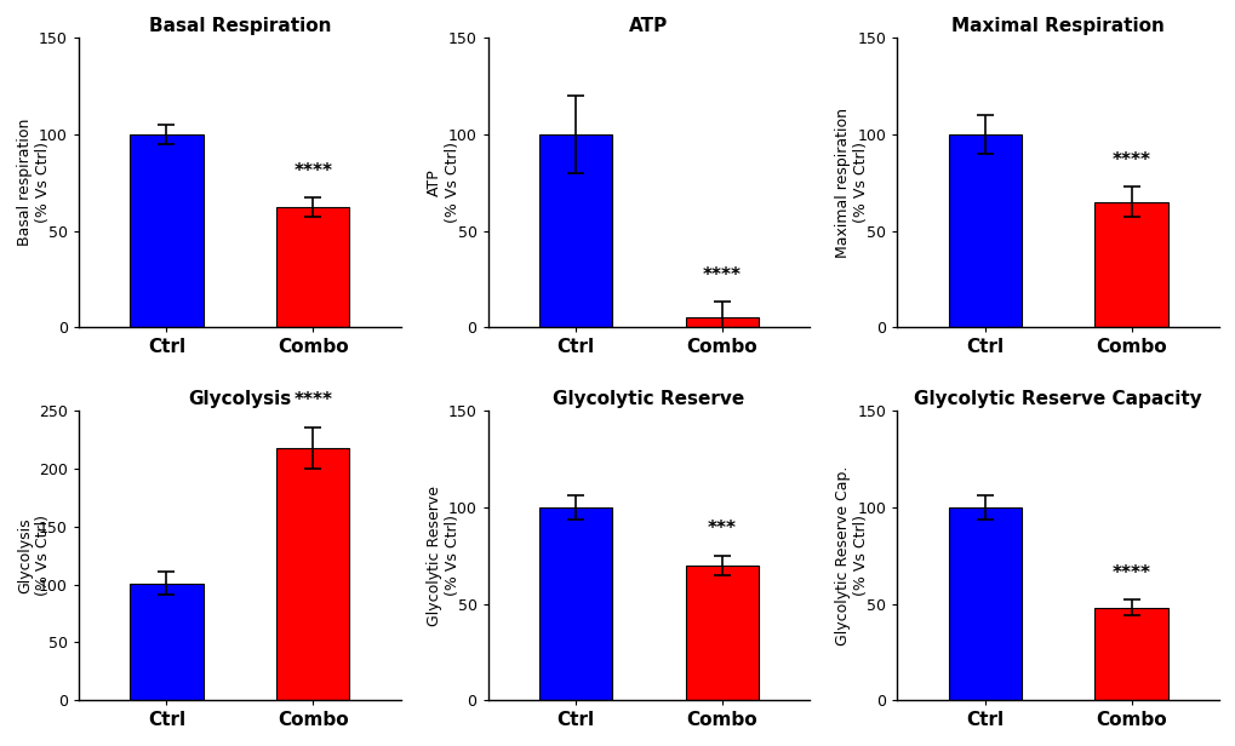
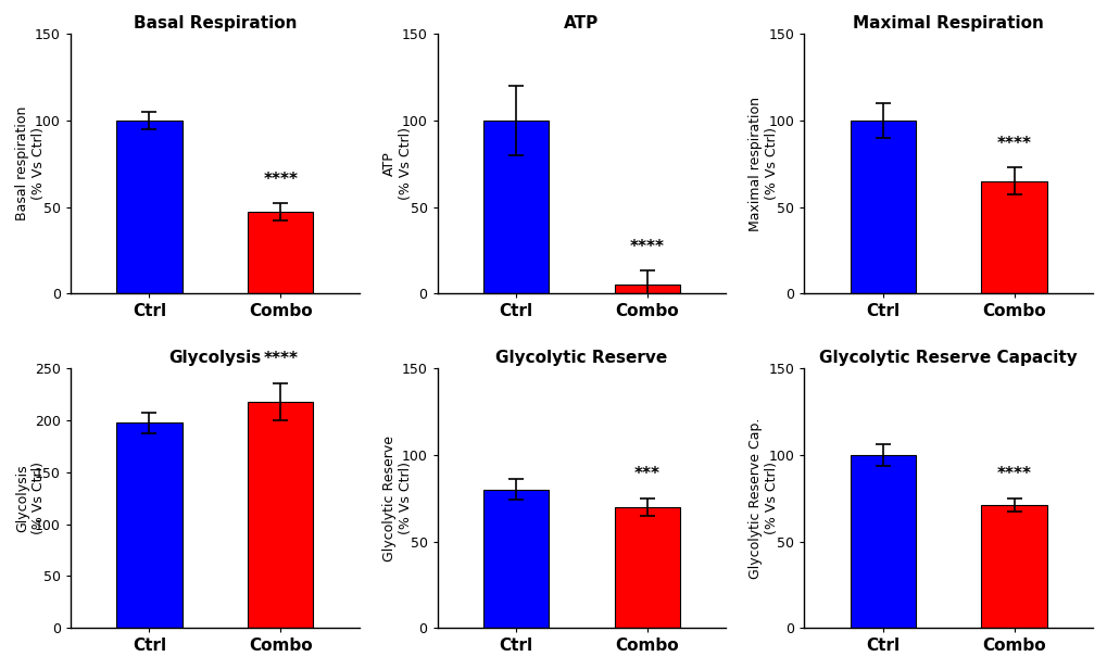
Basal Respiration/Combo: 62 -> 47
Glycolysis/Ctrl: 101 -> 198
Glycolytic Reserve/Ctrl: 100 -> 80
Glycolytic Reserve Capacity/Combo: 48 -> 71
